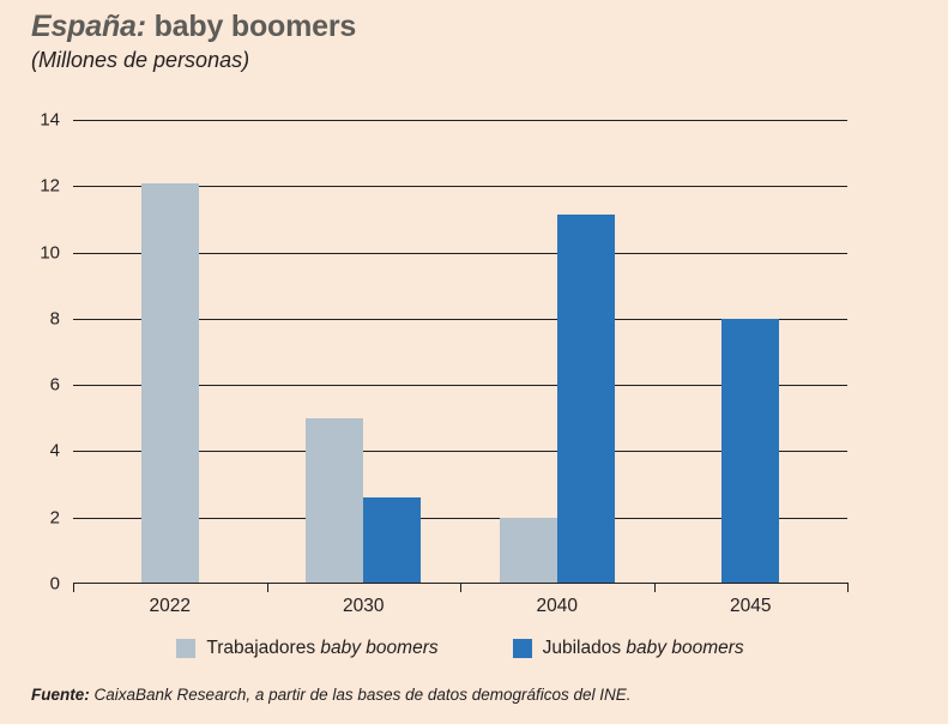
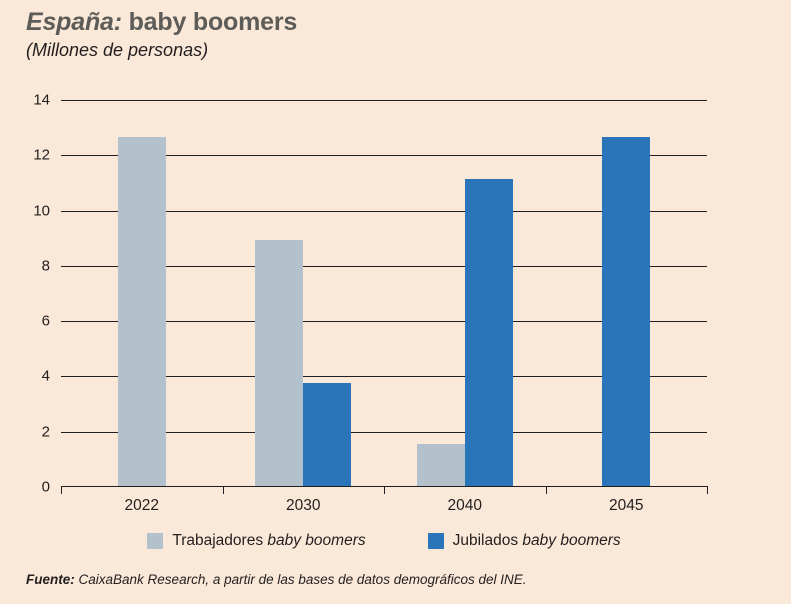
Trabajadores baby boomers/2022: 12.1 -> 12.7
Trabajadores baby boomers/2030: 5.0 -> 8.9
Jubilados baby boomers/2030: 2.6 -> 3.8
Trabajadores baby boomers/2040: 2.0 -> 1.6
Jubilados baby boomers/2045: 8.0 -> 12.7
